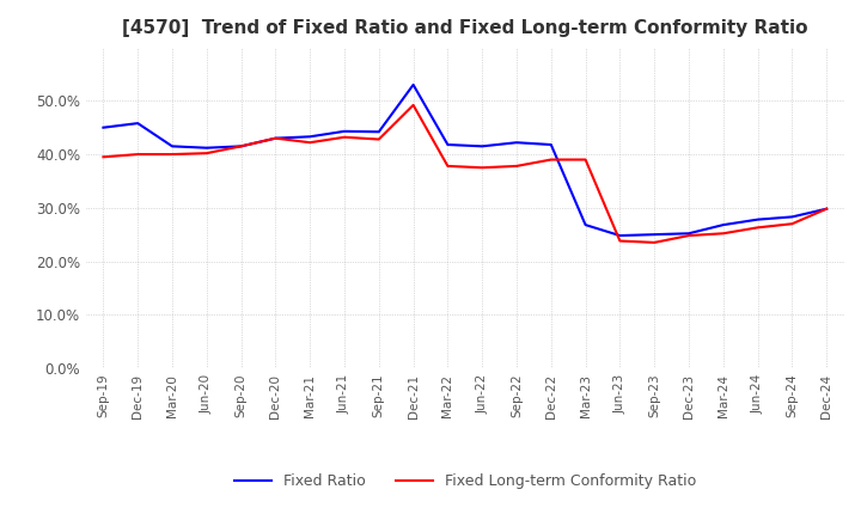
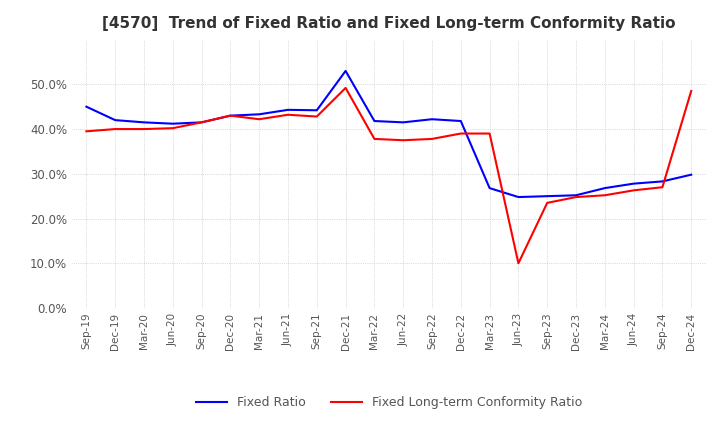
Fixed Ratio/Dec-19: 45.8% -> 42.0%
Fixed Long-term Conformity Ratio/Jun-23: 23.8% -> 10.0%
Fixed Long-term Conformity Ratio/Dec-24: 29.8% -> 48.5%
